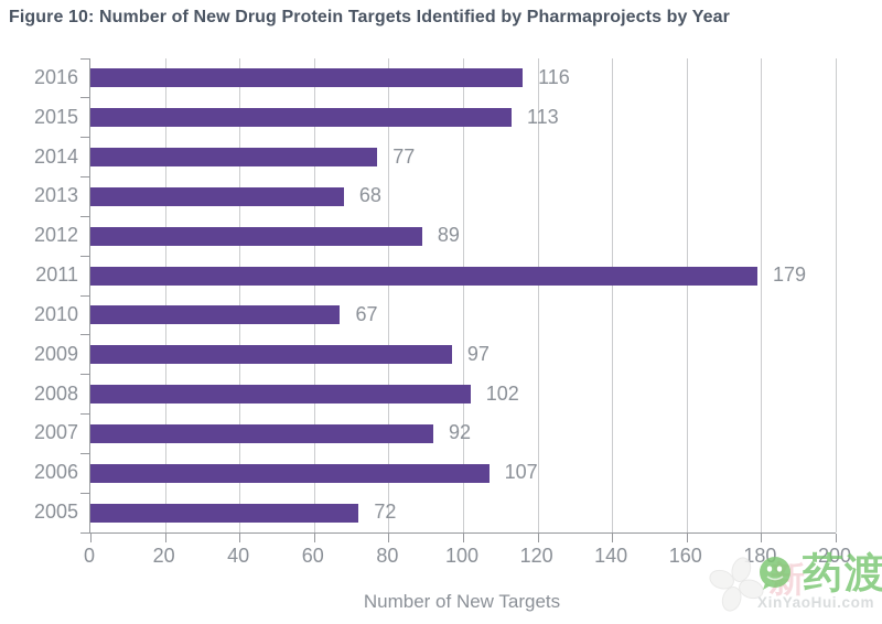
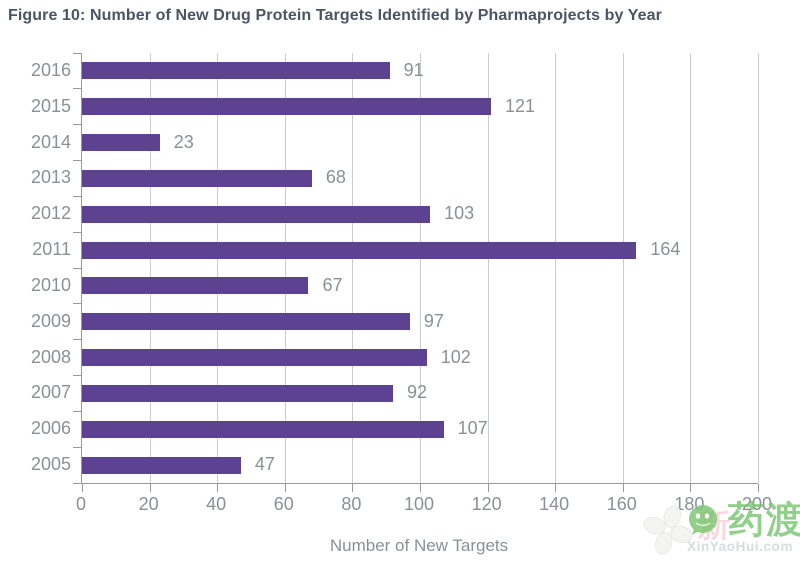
2016: 116 -> 91
2015: 113 -> 121
2014: 77 -> 23
2012: 89 -> 103
2011: 179 -> 164
2005: 72 -> 47
